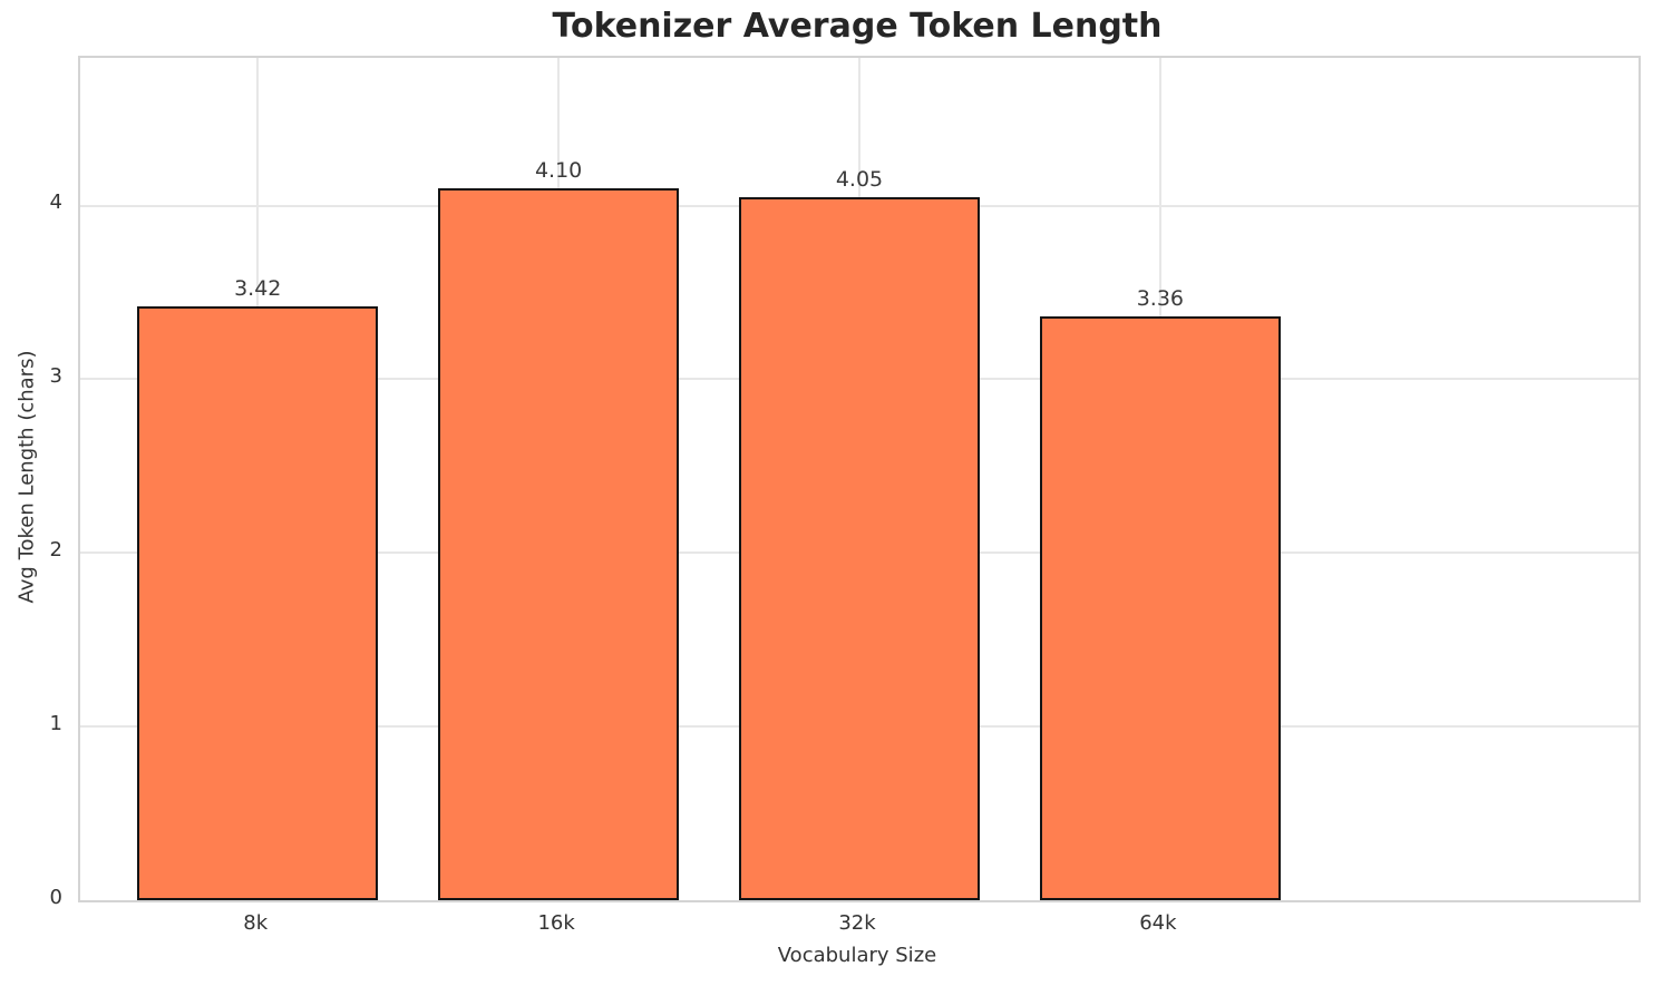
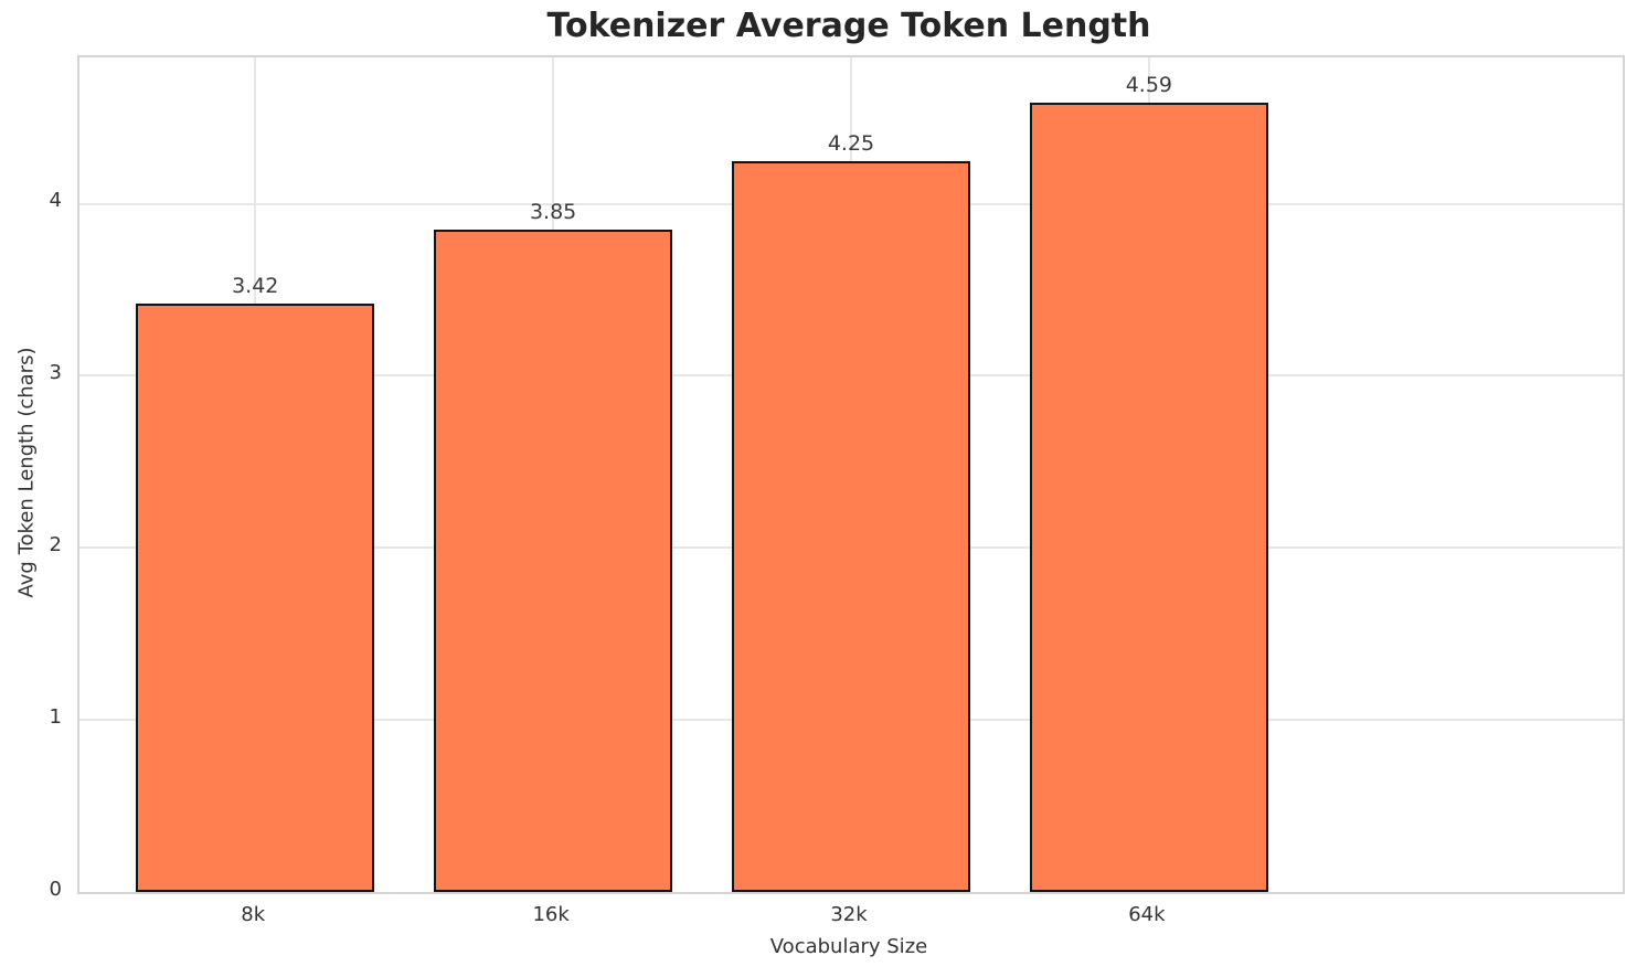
16k: 4.10 -> 3.85
32k: 4.05 -> 4.25
64k: 3.36 -> 4.59
